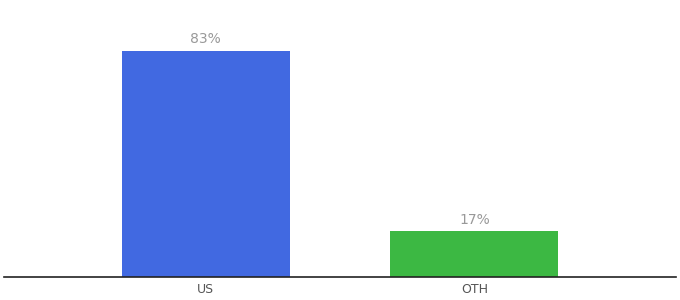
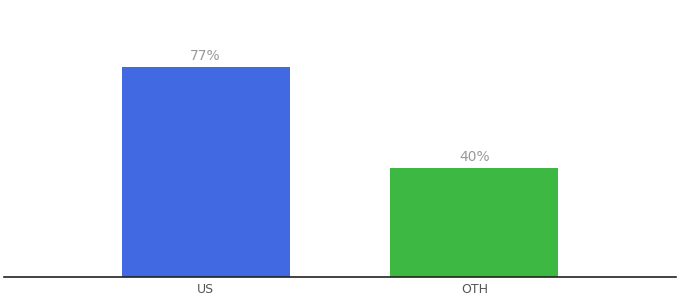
US: 83% -> 77%
OTH: 17% -> 40%
